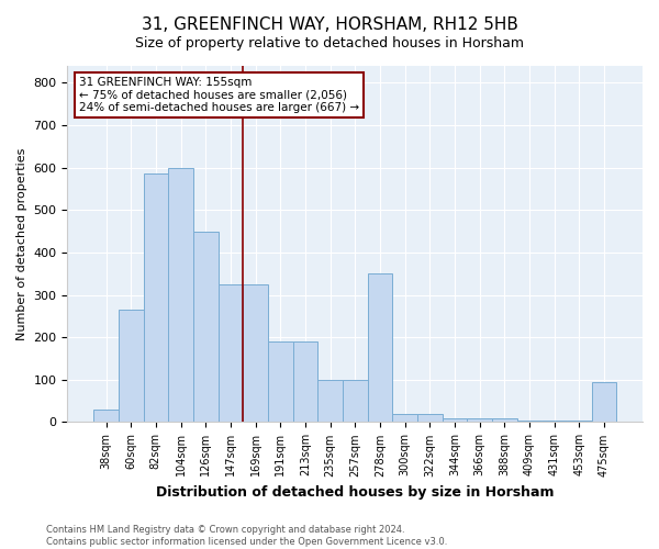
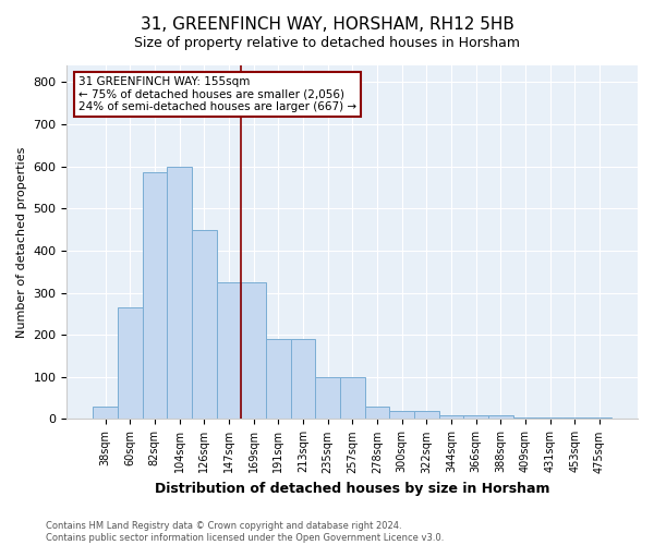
278sqm: 350 -> 30
475sqm: 95 -> 5
